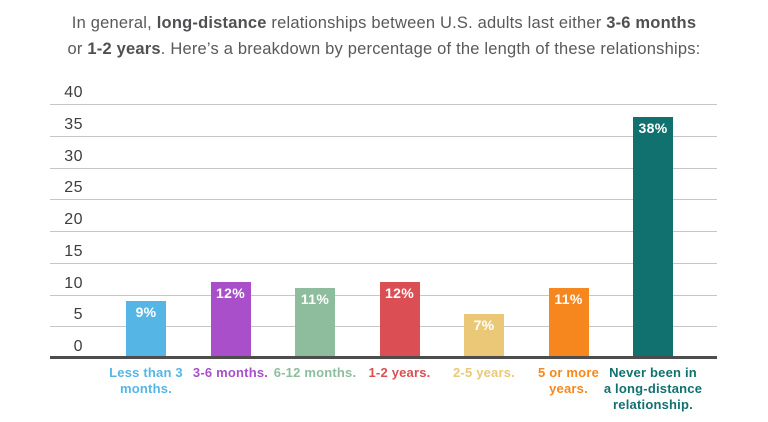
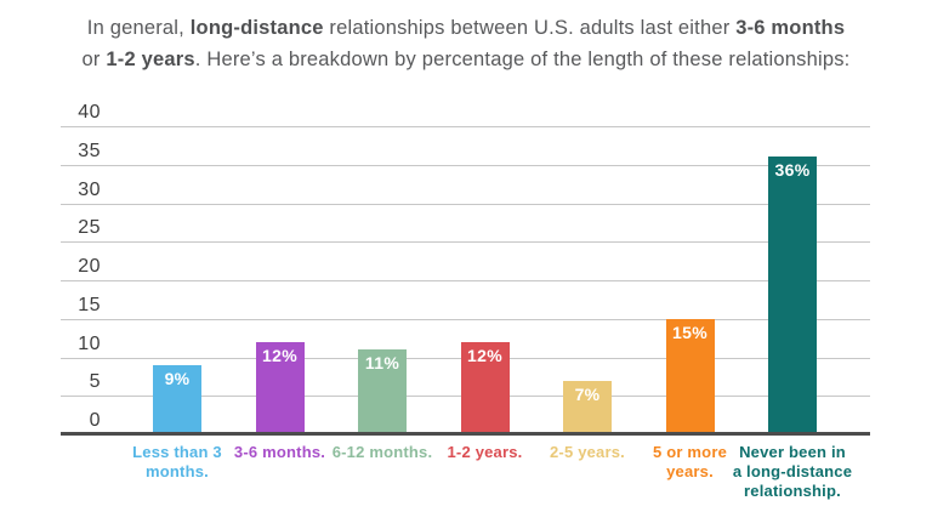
5 or more years.: 11% -> 15%
Never been in a long-distance relationship.: 38% -> 36%
